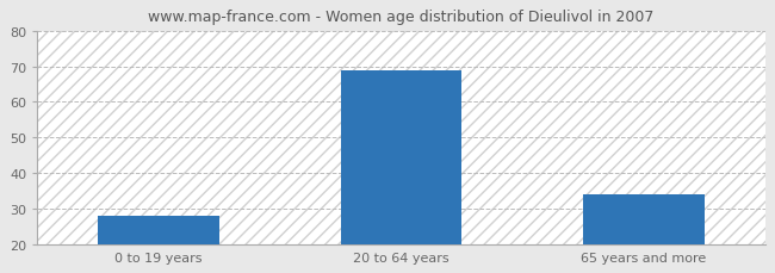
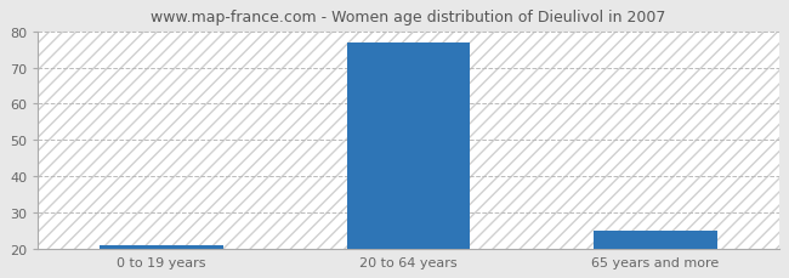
0 to 19 years: 28 -> 21
20 to 64 years: 69 -> 77
65 years and more: 34 -> 25
